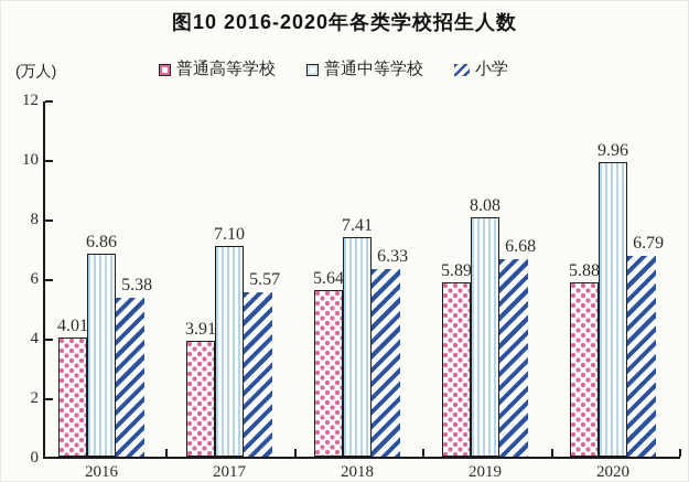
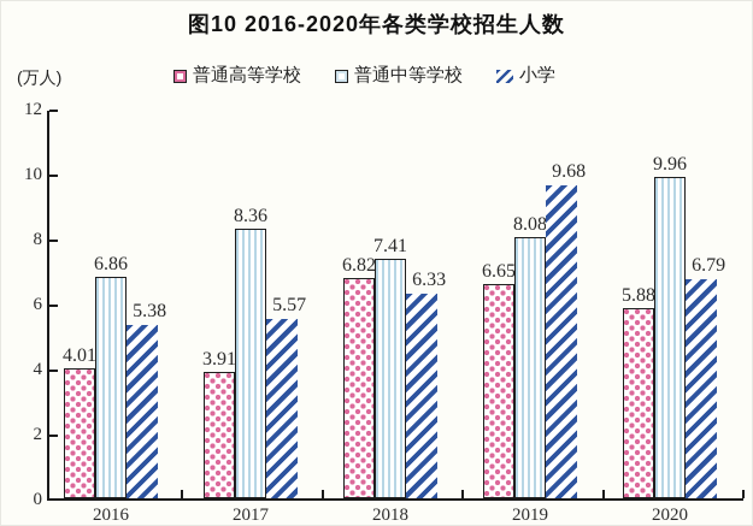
普通中等学校/2017: 7.10 -> 8.36
普通高等学校/2018: 5.64 -> 6.82
普通高等学校/2019: 5.89 -> 6.65
小学/2019: 6.68 -> 9.68
